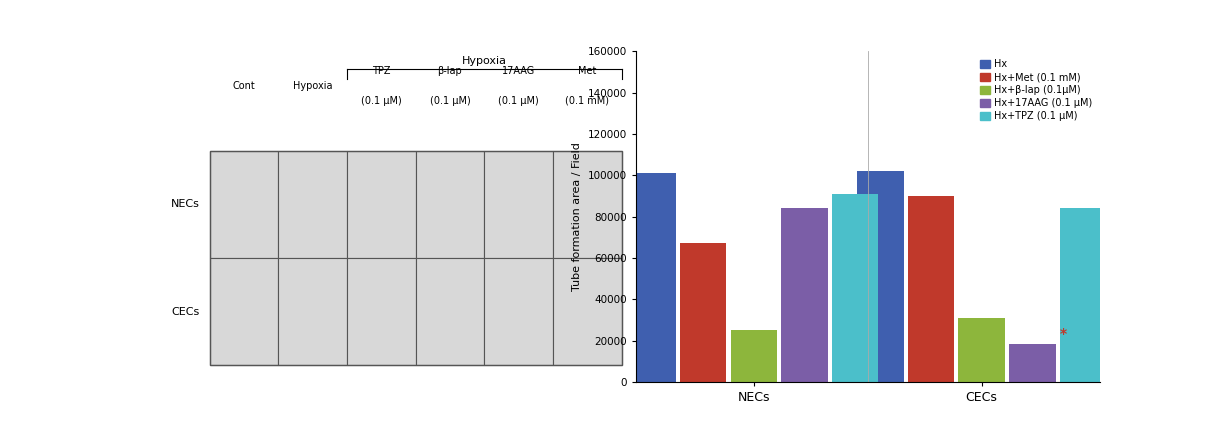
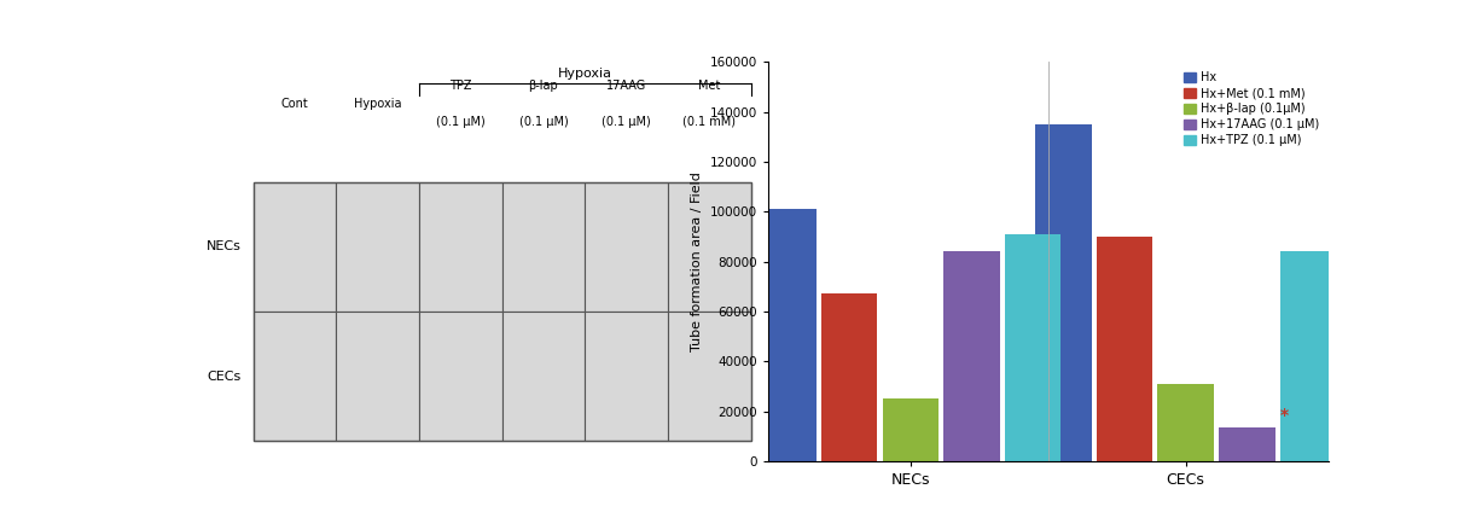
Hx/CECs: 102000 -> 135000
Hx+17AAG (0.1 μM)/CECs: 18500 -> 13500
